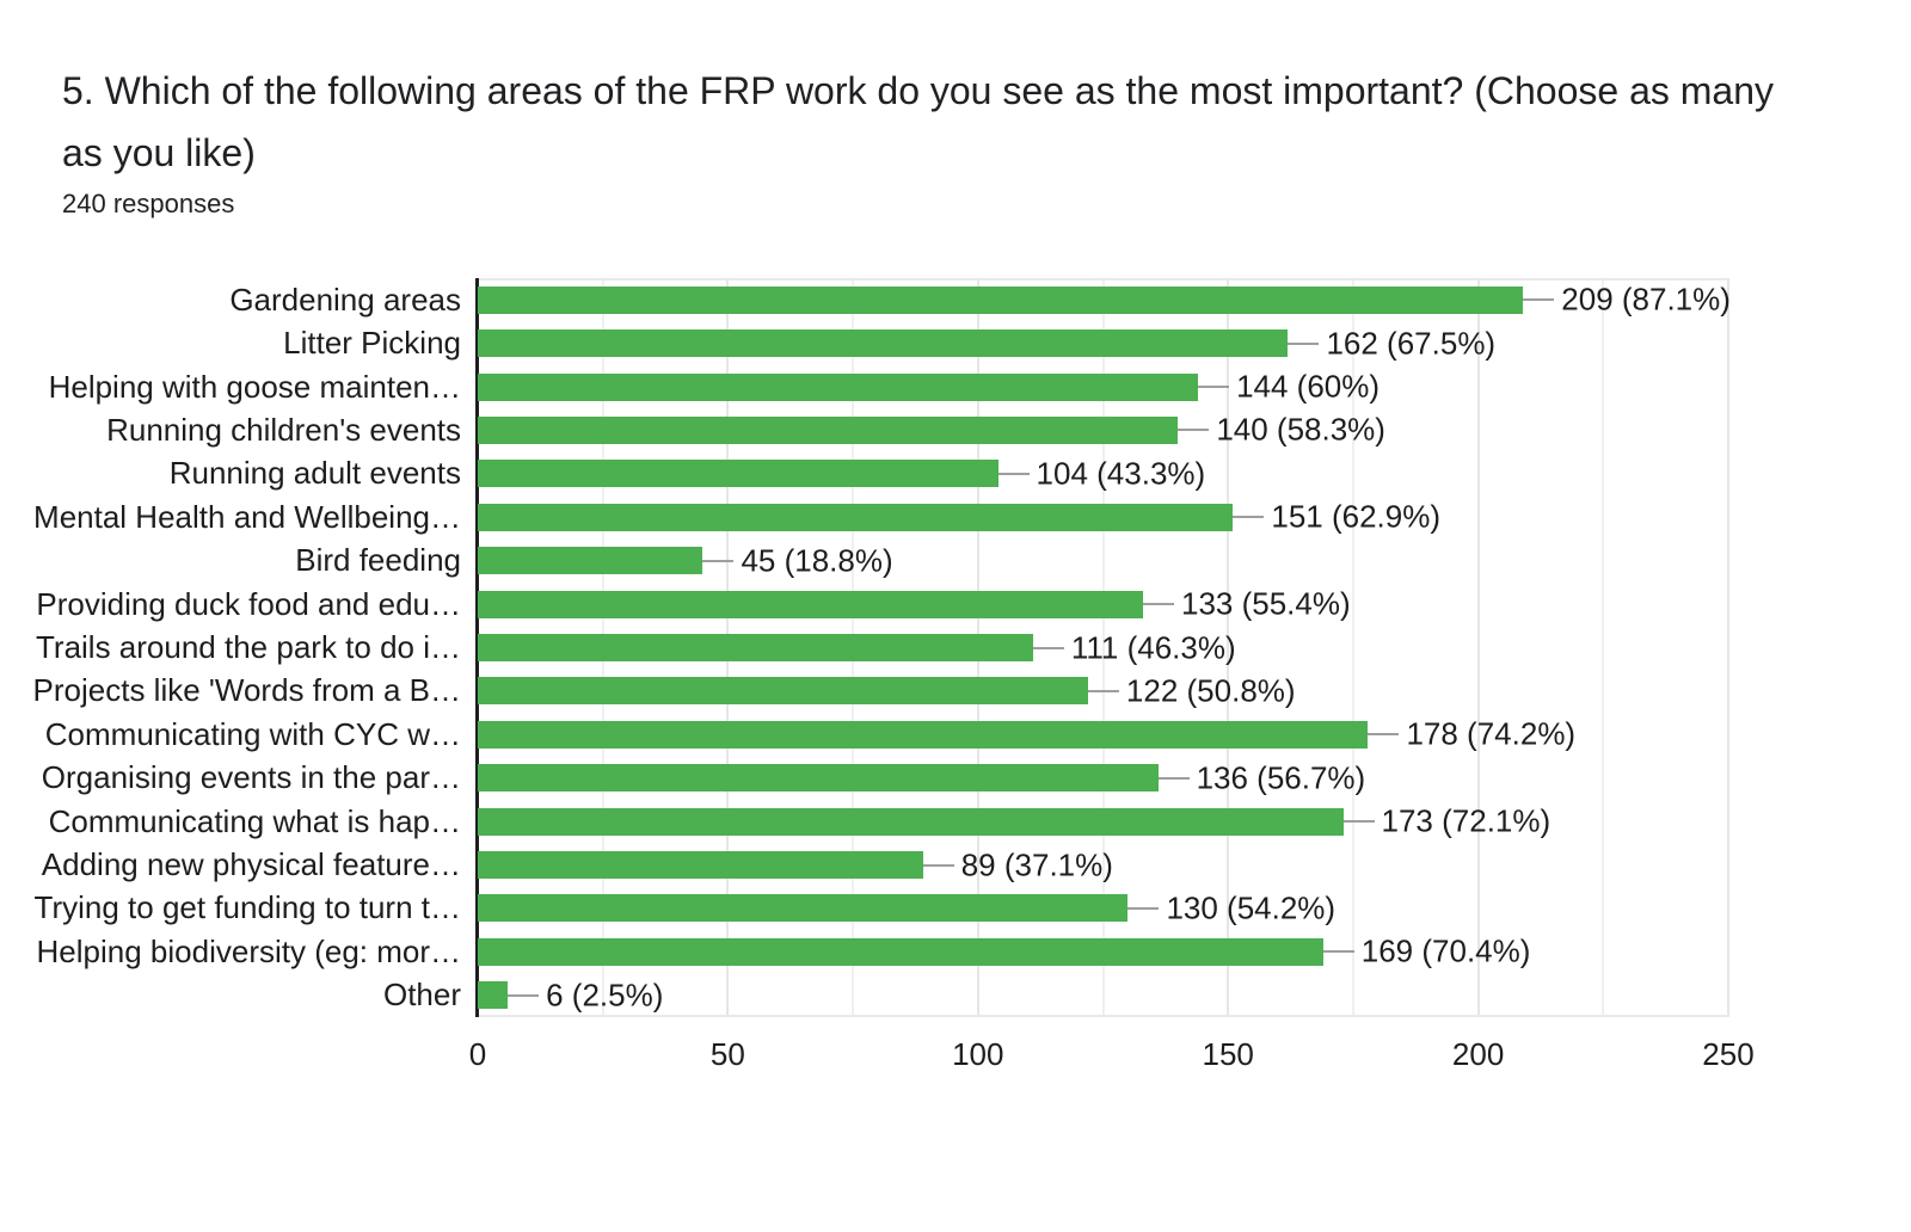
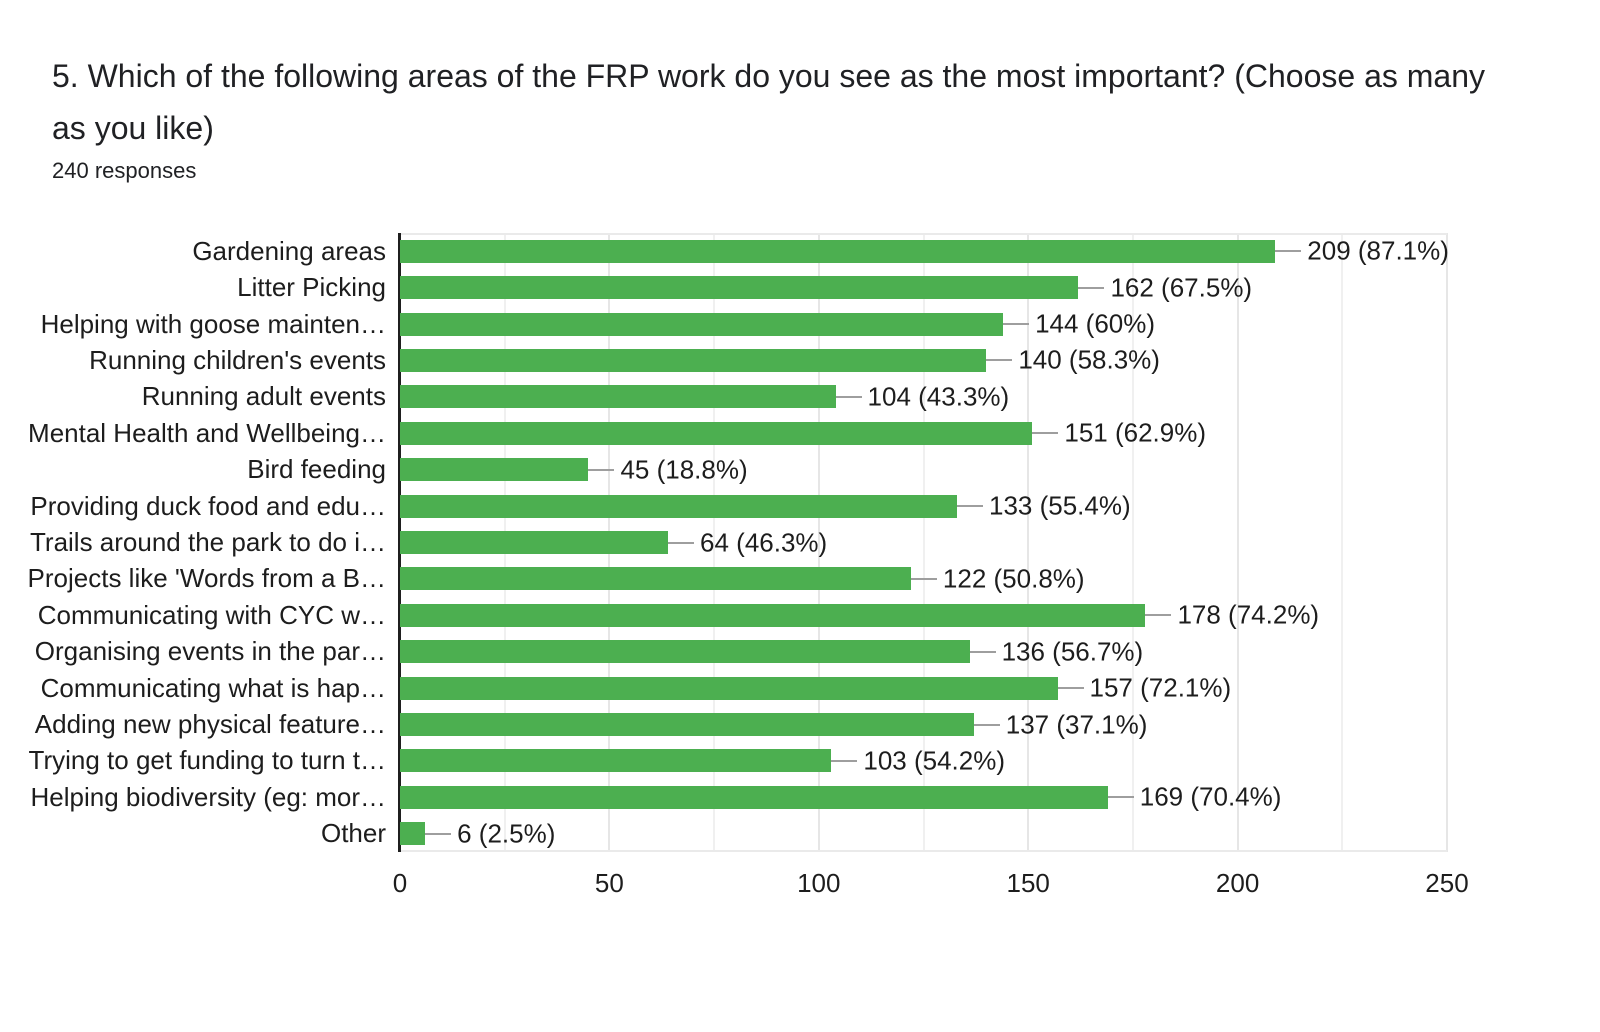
Trails around the park to do i…: 111 -> 64
Communicating what is hap…: 173 -> 157
Adding new physical feature…: 89 -> 137
Trying to get funding to turn t…: 130 -> 103
